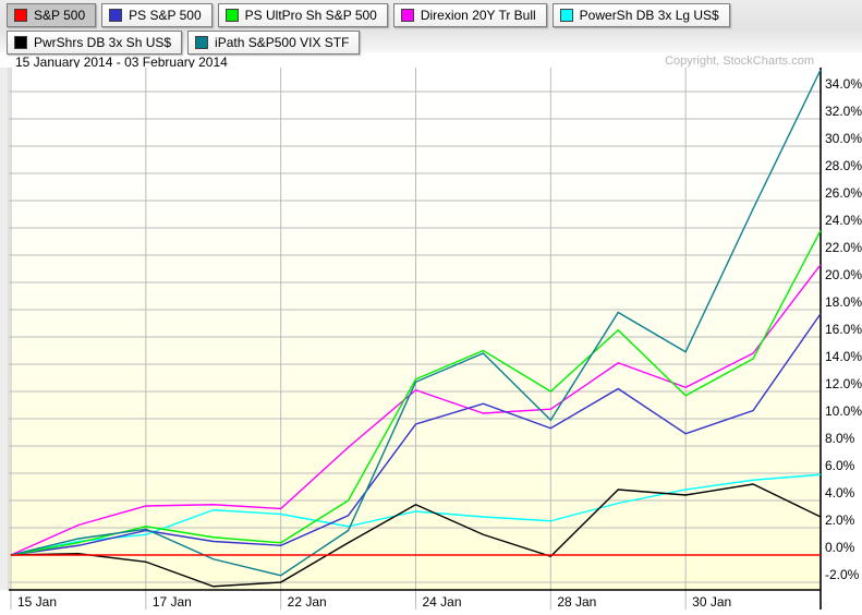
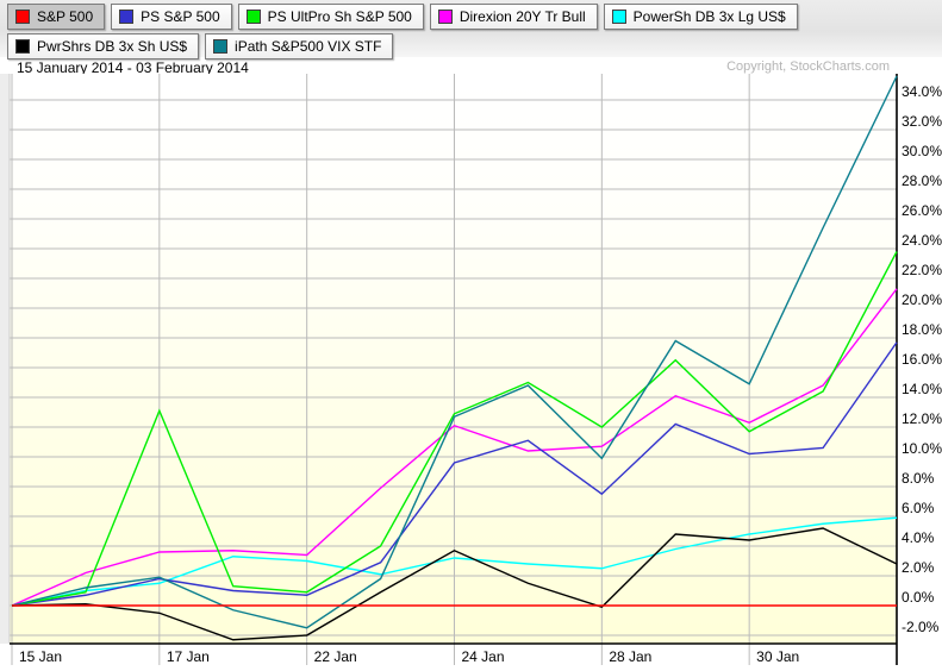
PS UltPro Sh S&P 500/17 Jan: 2.1% -> 13.1%
PS S&P 500/28 Jan: 9.3% -> 7.5%
PS S&P 500/30 Jan: 8.9% -> 10.2%
